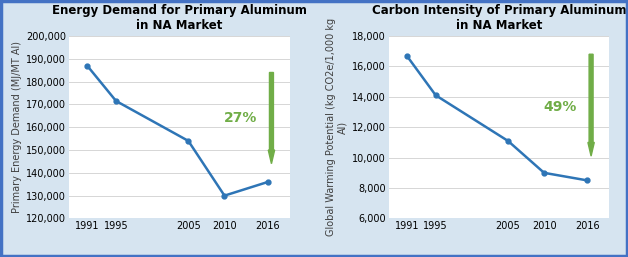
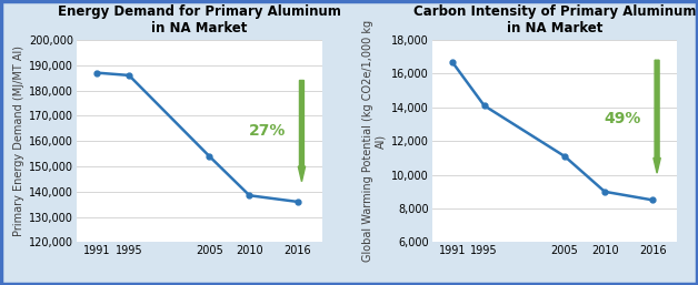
Energy Demand for Primary Aluminum in NA Market/1995: 171,500 -> 186,000
Energy Demand for Primary Aluminum in NA Market/2010: 130,000 -> 138,500
